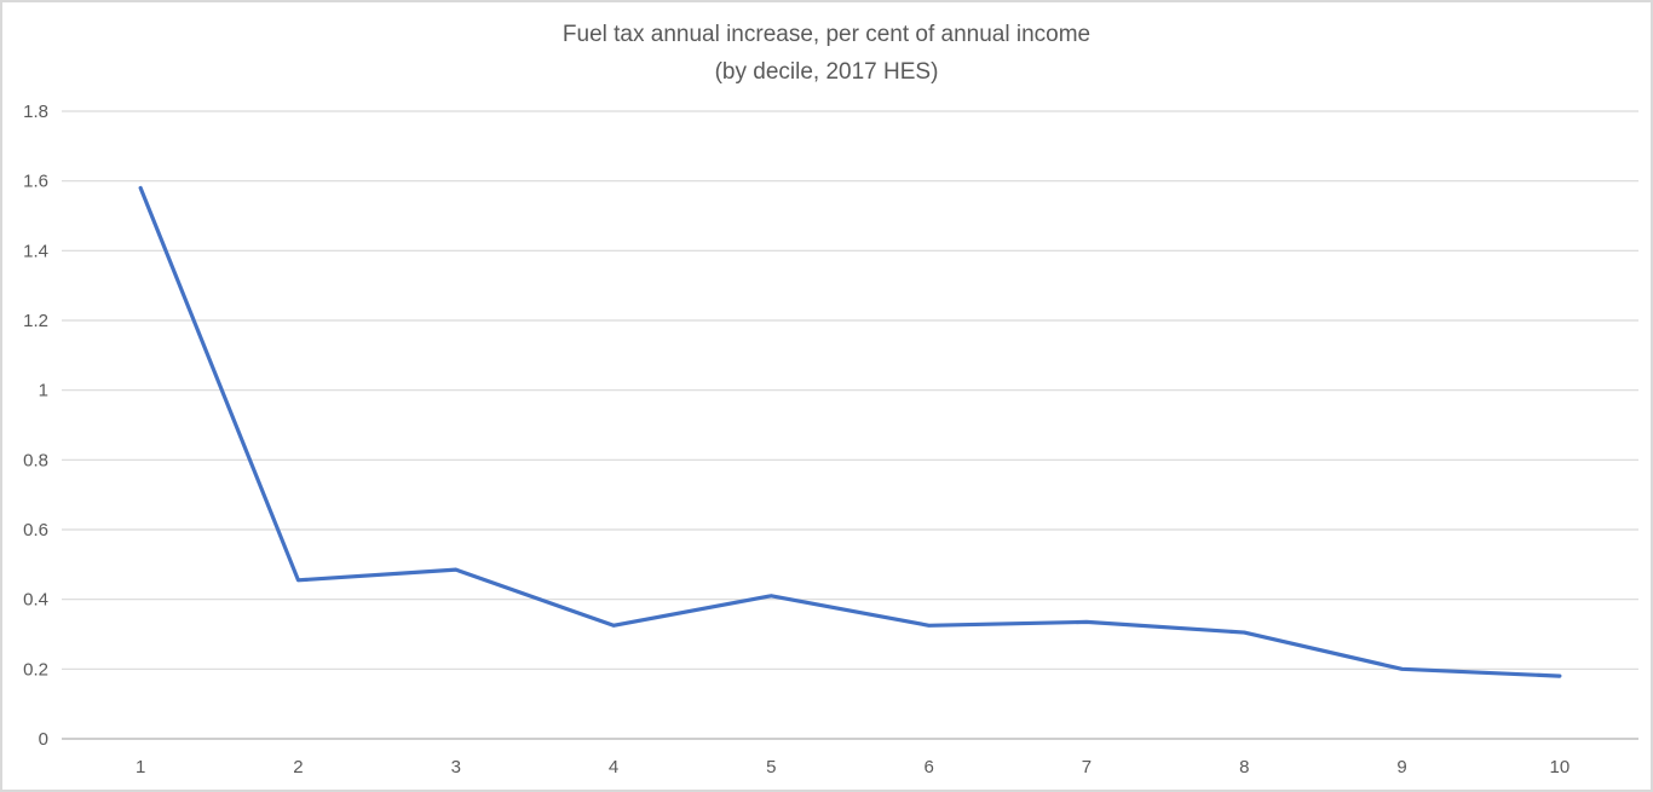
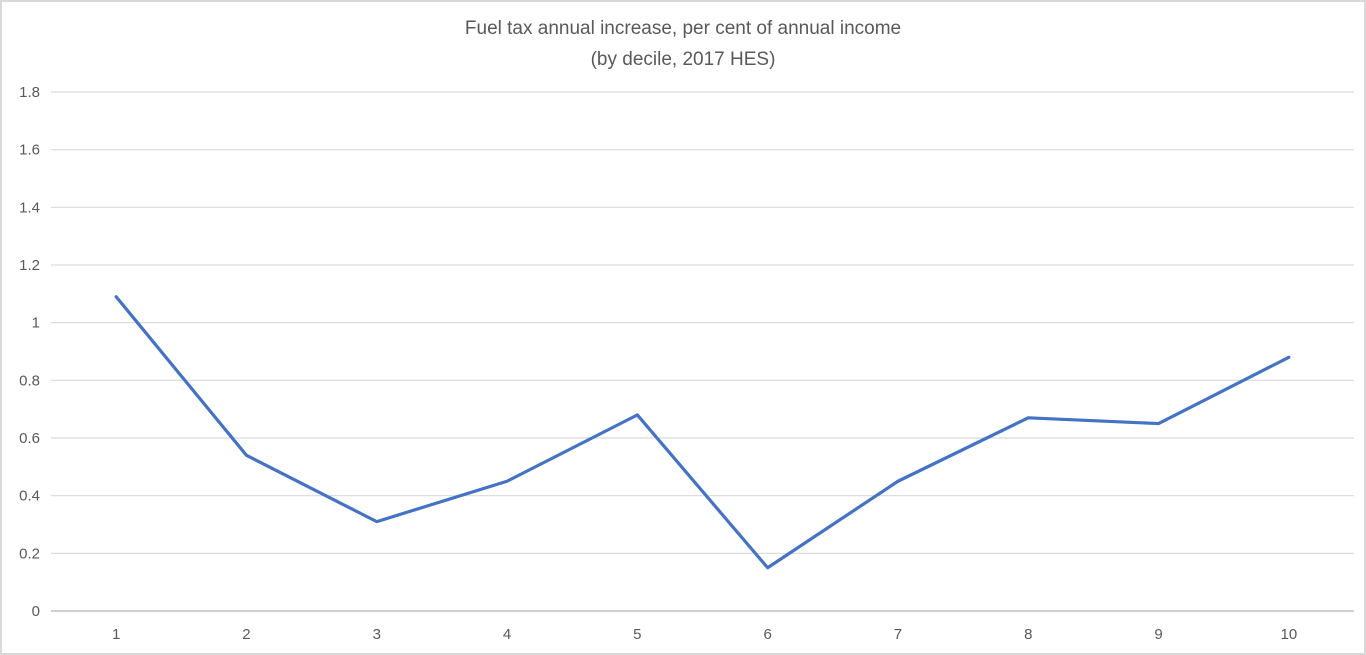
1: 1.58 -> 1.09
2: 0.46 -> 0.54
3: 0.48 -> 0.31
4: 0.33 -> 0.45
5: 0.41 -> 0.68
6: 0.33 -> 0.15
7: 0.34 -> 0.45
8: 0.30 -> 0.67
9: 0.20 -> 0.65
10: 0.18 -> 0.88
